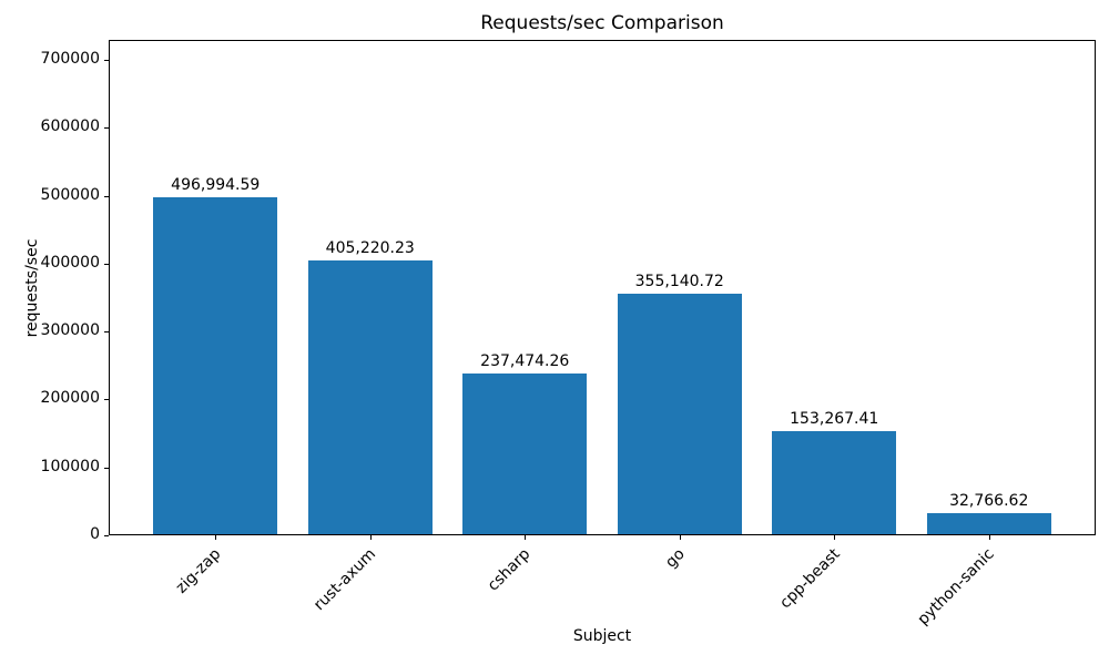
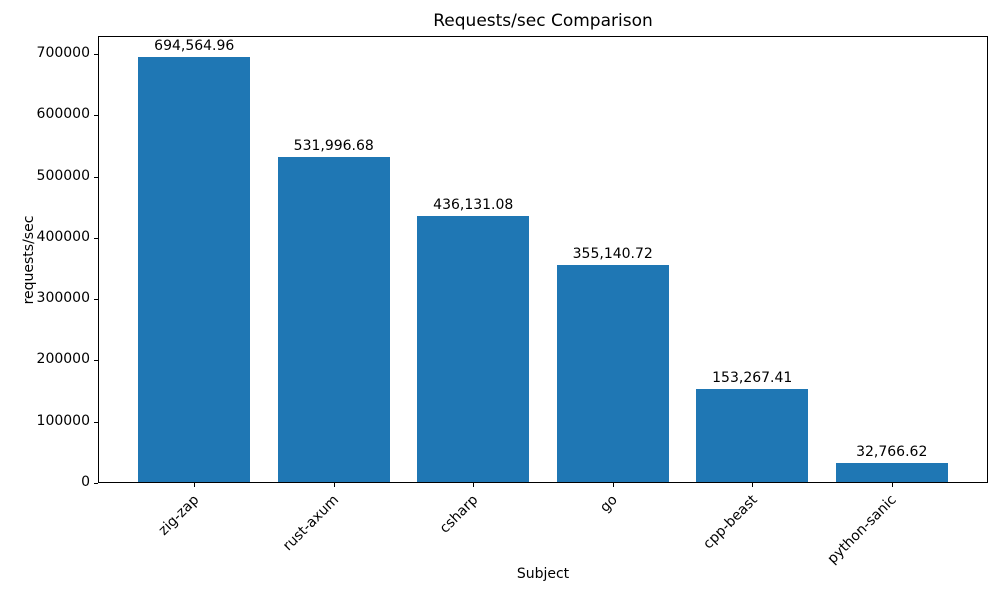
zig-zap: 496,994.59 -> 694,564.96
rust-axum: 405,220.23 -> 531,996.68
csharp: 237,474.26 -> 436,131.08
